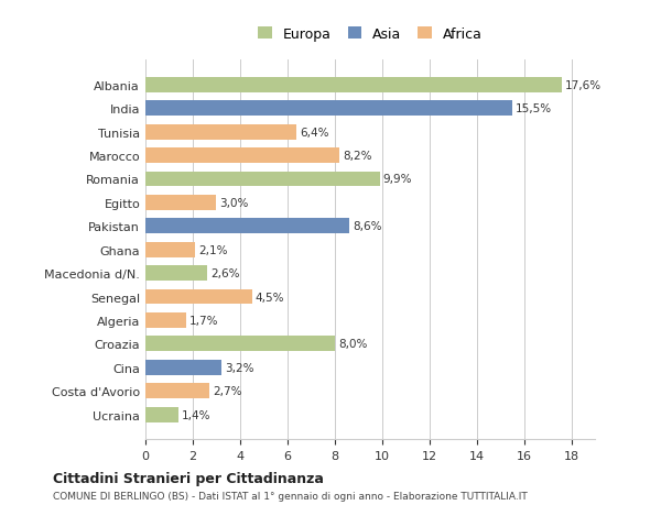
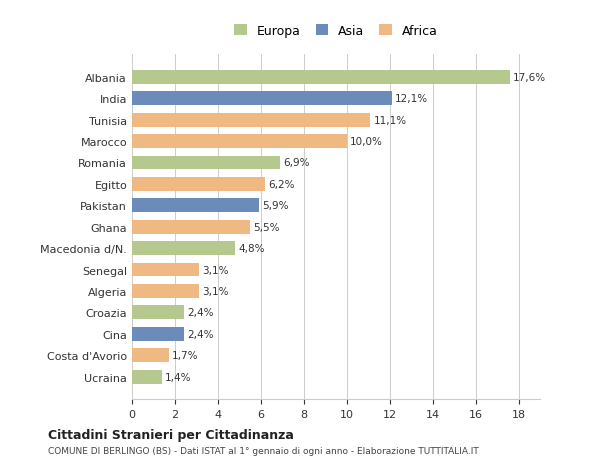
India: 15,5% -> 12,1%
Tunisia: 6,4% -> 11,1%
Marocco: 8,2% -> 10,0%
Romania: 9,9% -> 6,9%
Egitto: 3,0% -> 6,2%
Pakistan: 8,6% -> 5,9%
Ghana: 2,1% -> 5,5%
Macedonia d/N.: 2,6% -> 4,8%
Senegal: 4,5% -> 3,1%
Algeria: 1,7% -> 3,1%
Croazia: 8,0% -> 2,4%
Cina: 3,2% -> 2,4%
Costa d'Avorio: 2,7% -> 1,7%
